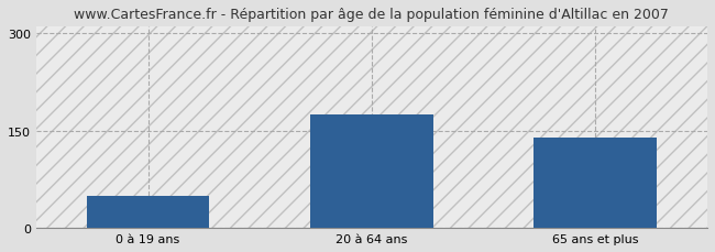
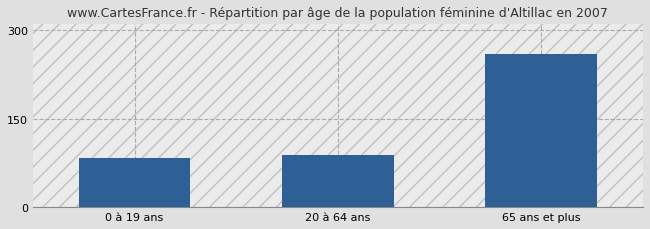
0 à 19 ans: 50 -> 84
20 à 64 ans: 175 -> 88
65 ans et plus: 140 -> 260
